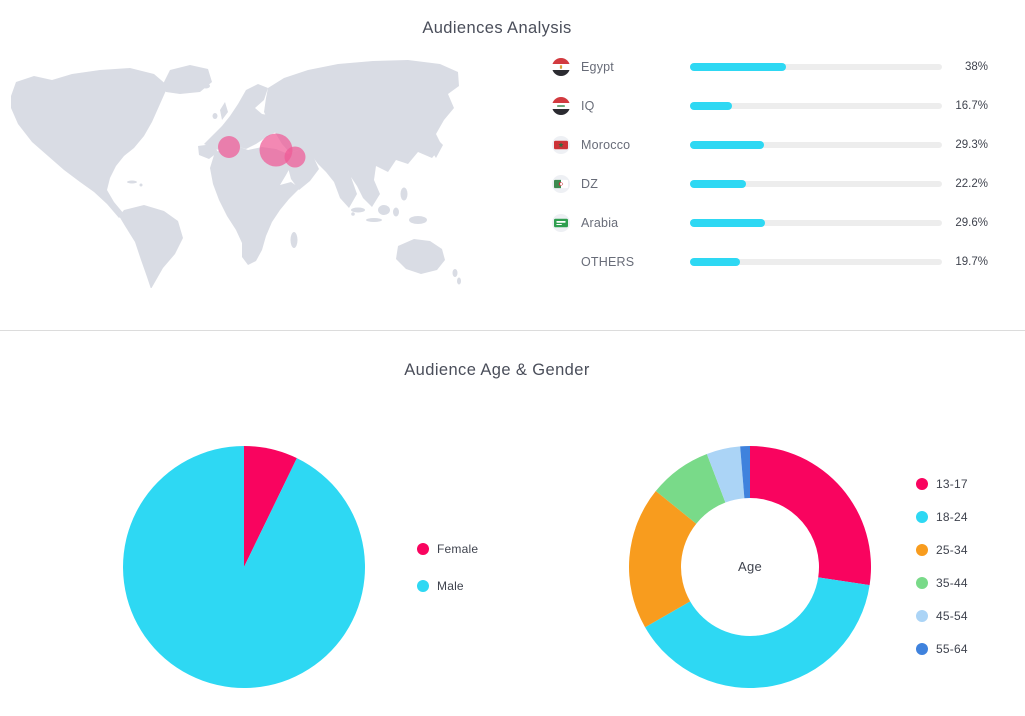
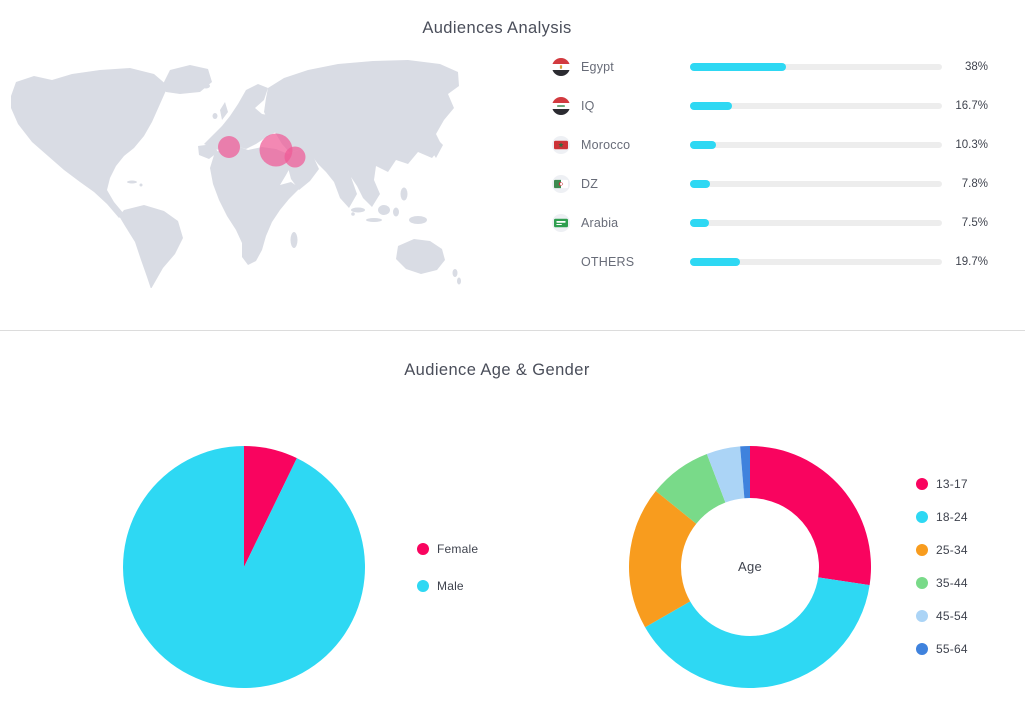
Audiences Analysis/Morocco: 29.3% -> 10.3%
Audiences Analysis/DZ: 22.2% -> 7.8%
Audiences Analysis/Arabia: 29.6% -> 7.5%
